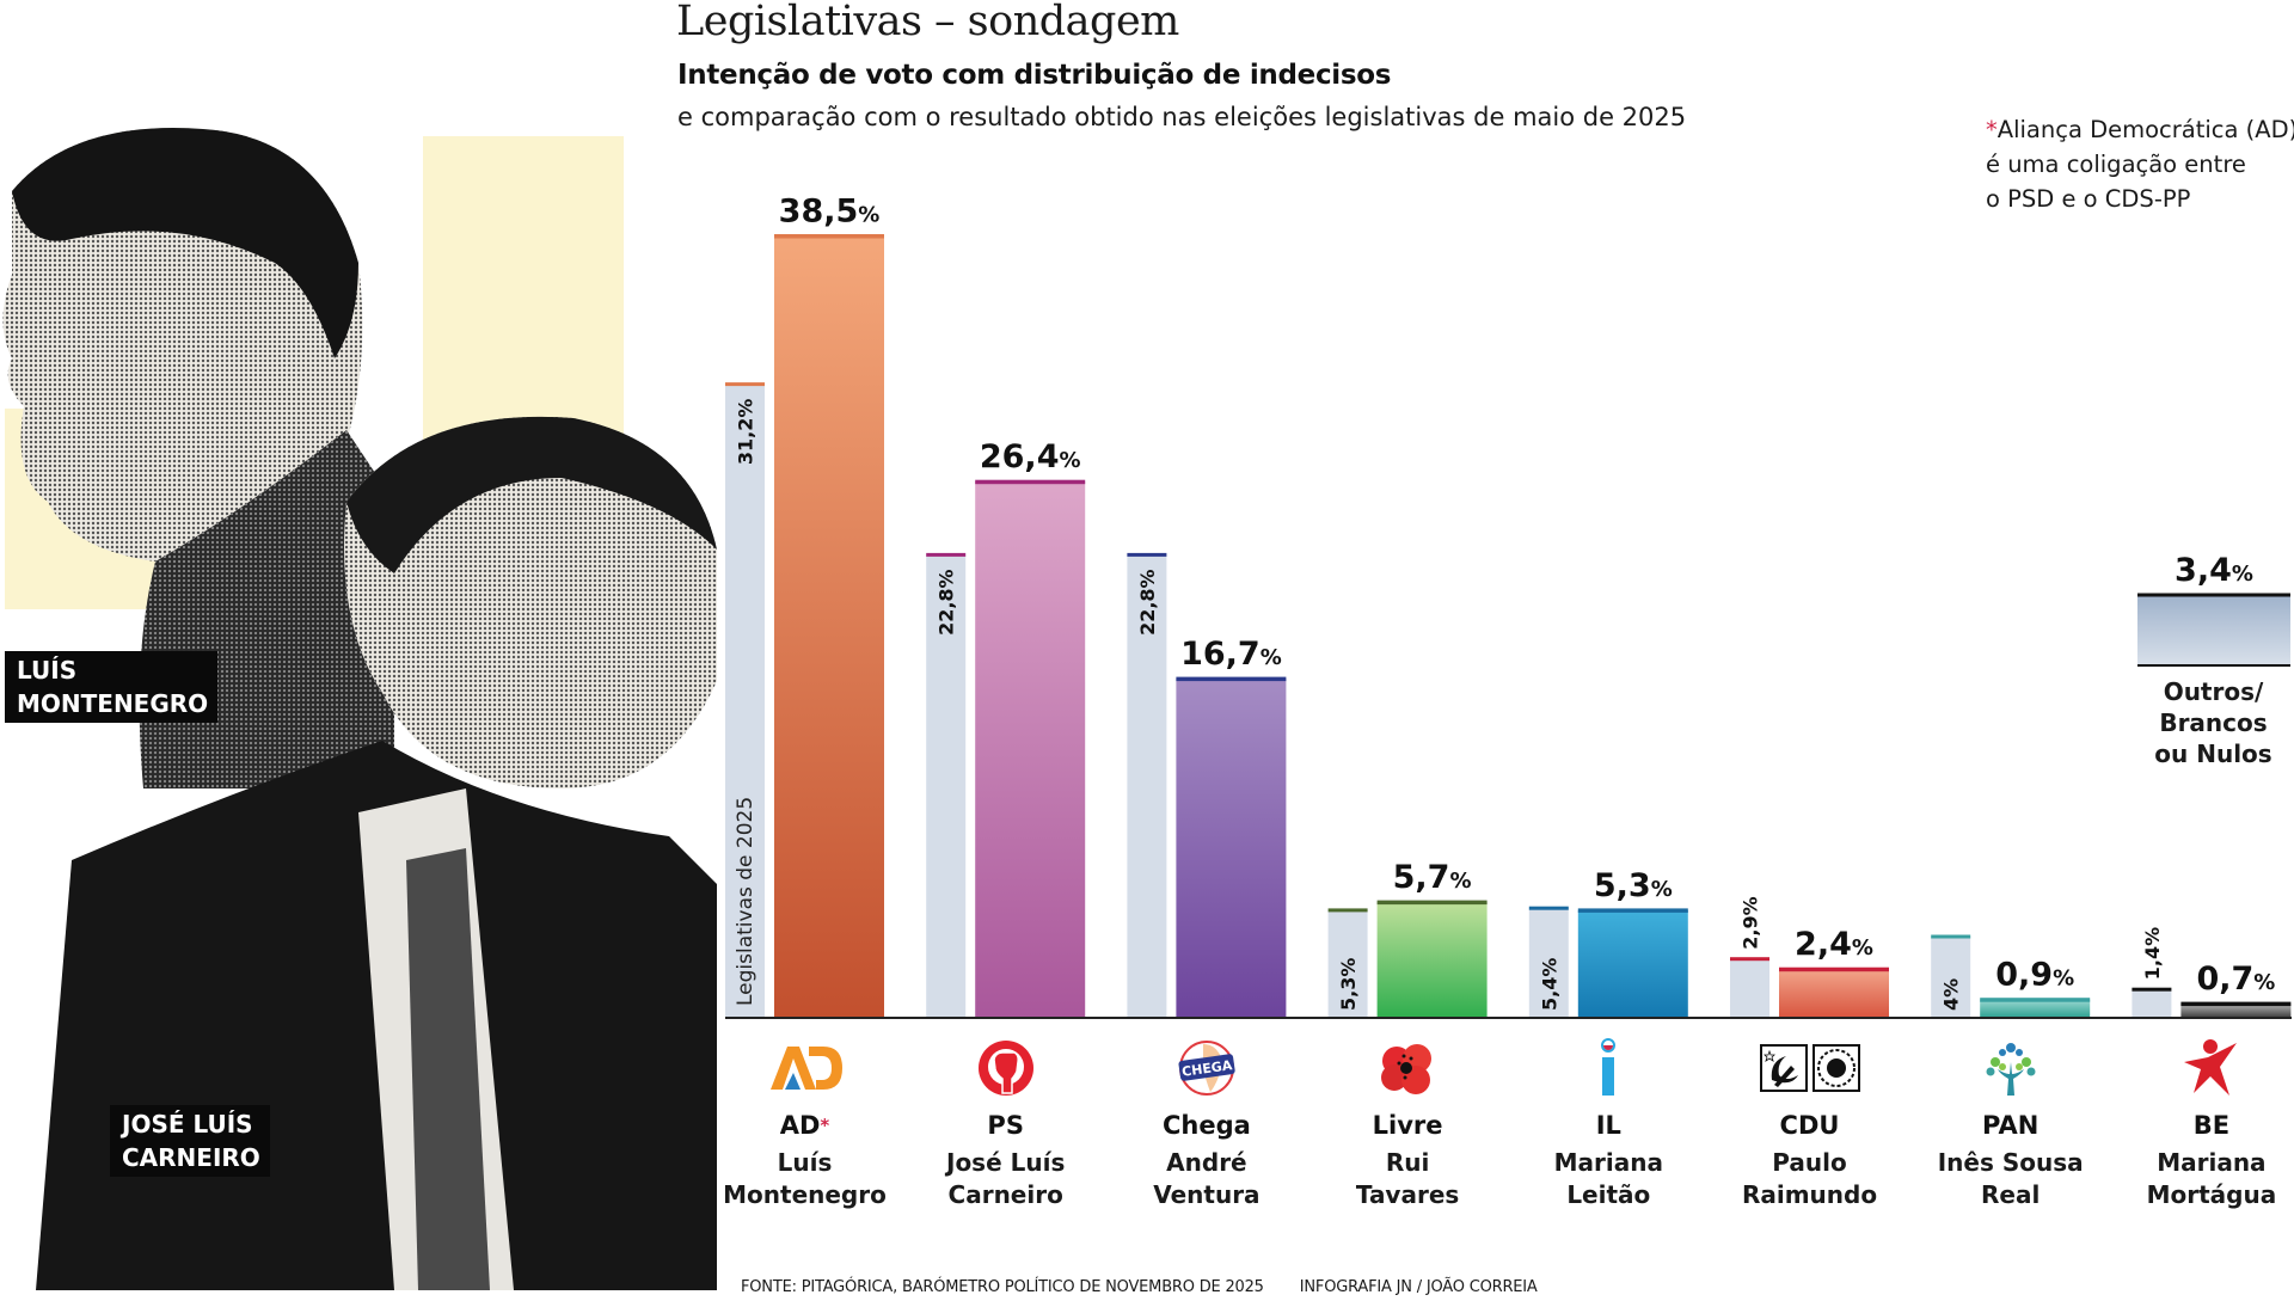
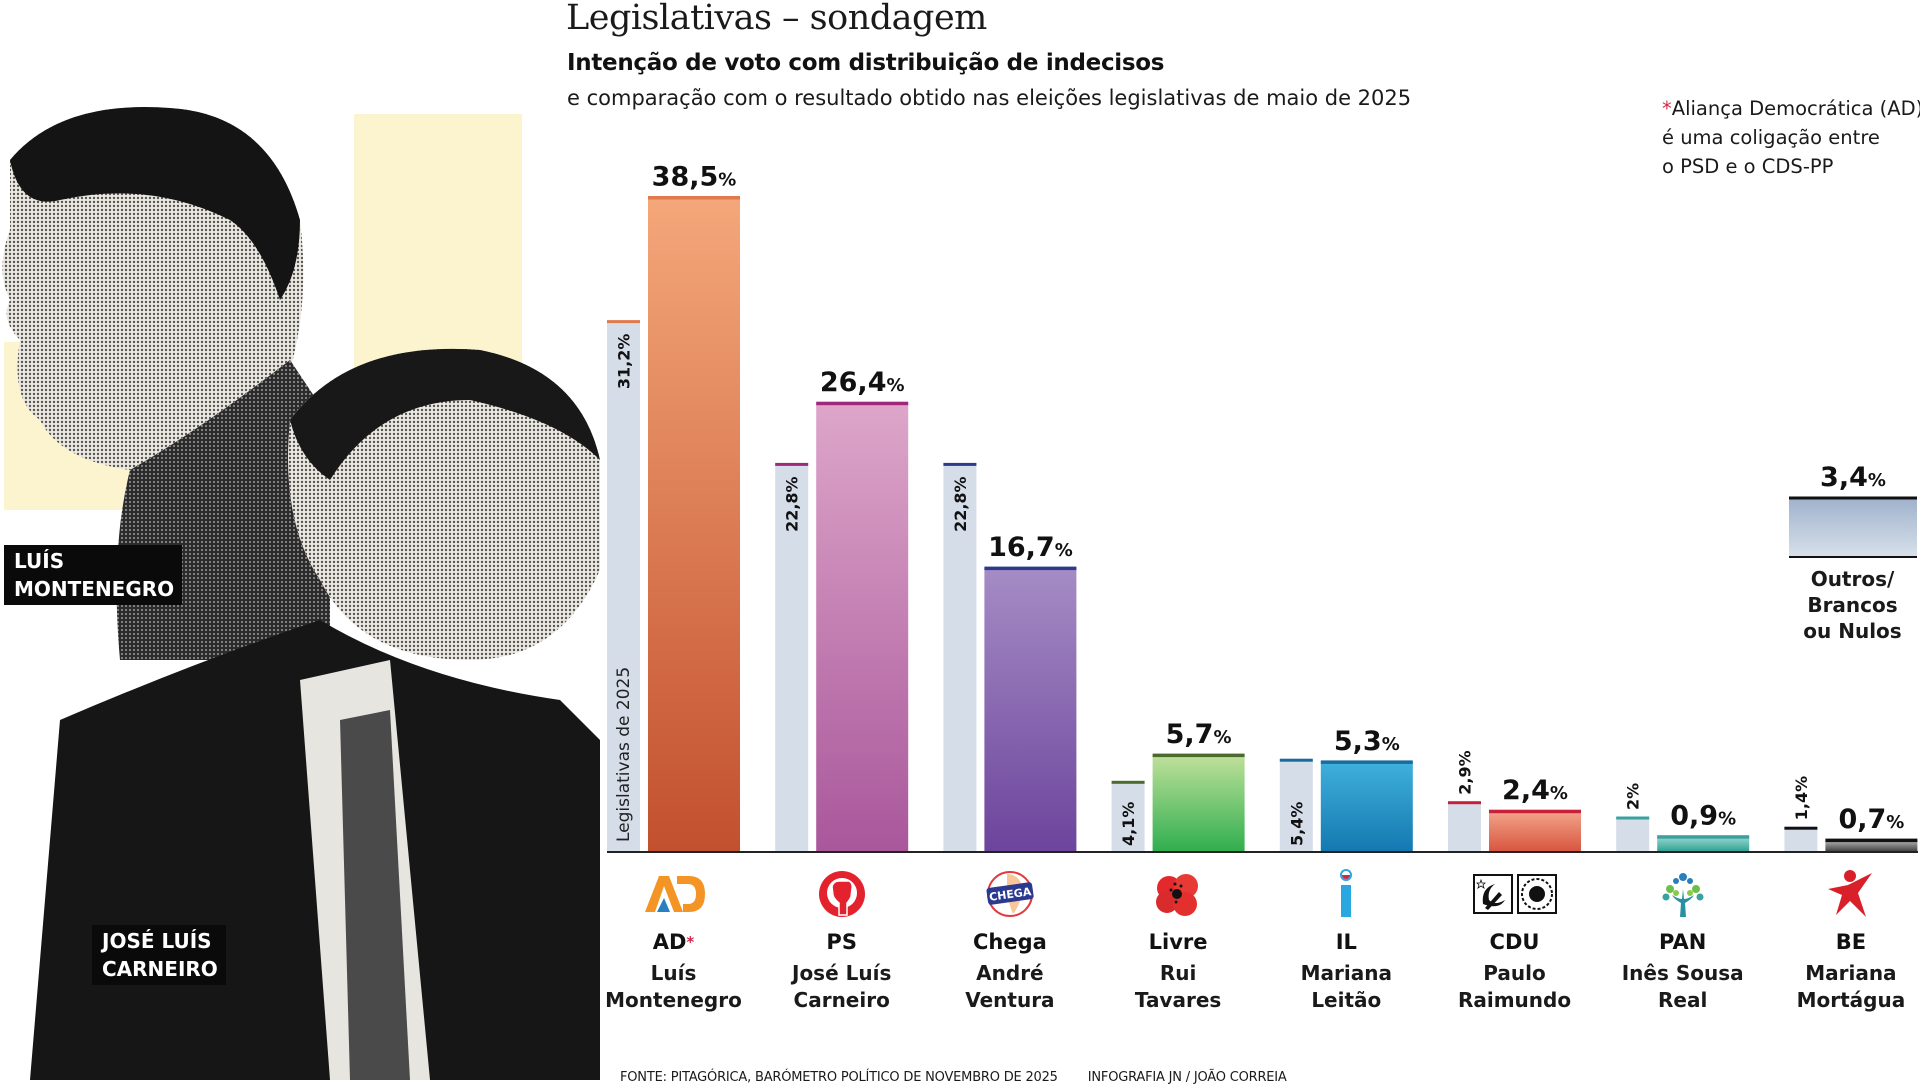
Legislativas de 2025/Livre: 5,3% -> 4,1%
Legislativas de 2025/PAN: 4% -> 2%
